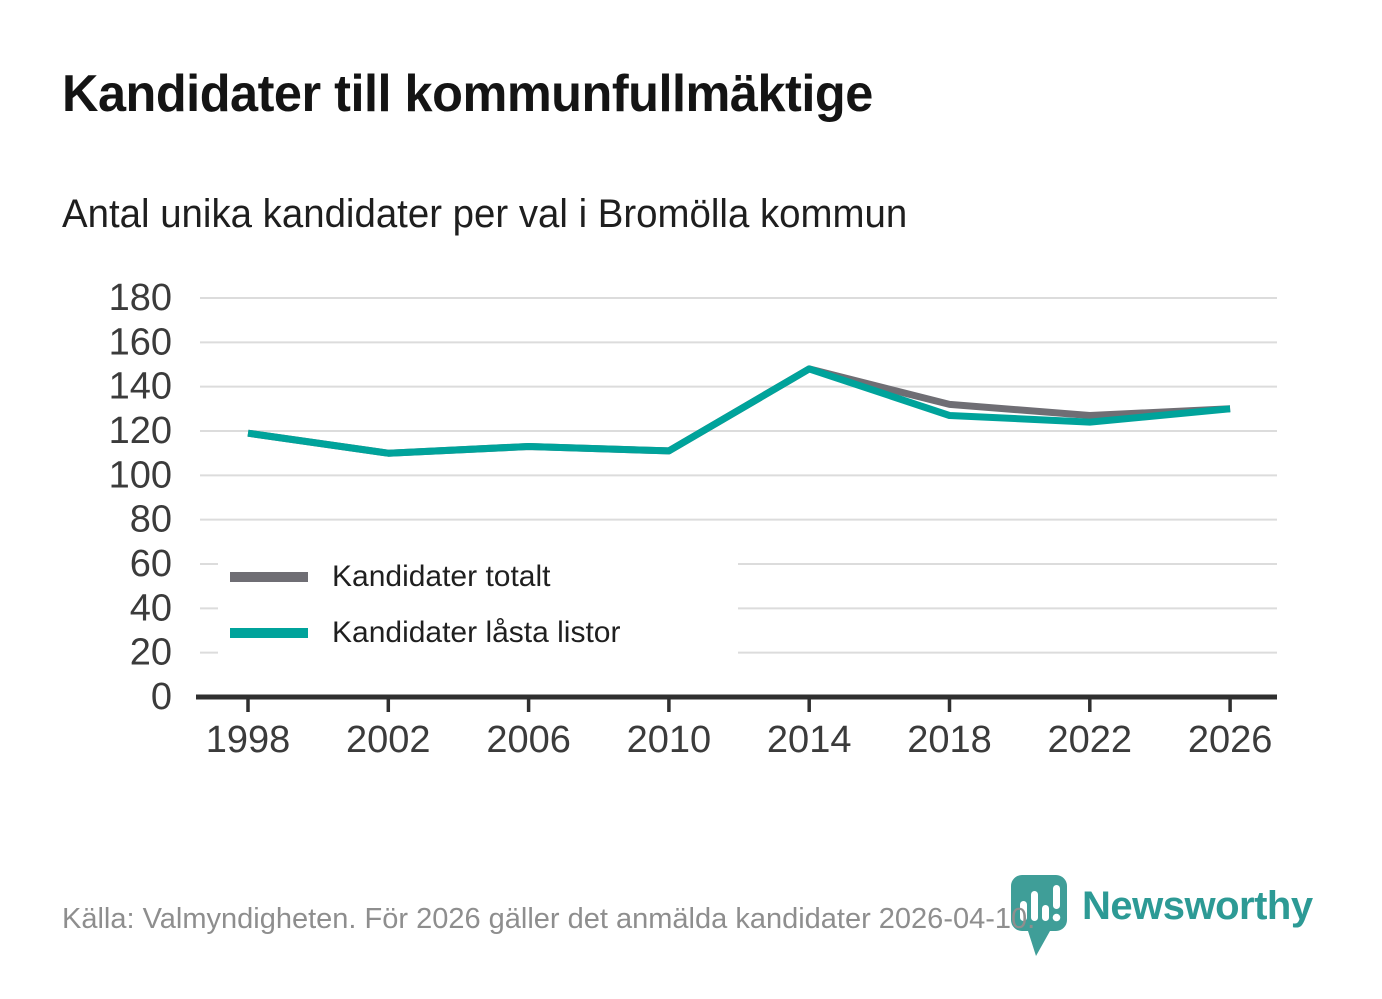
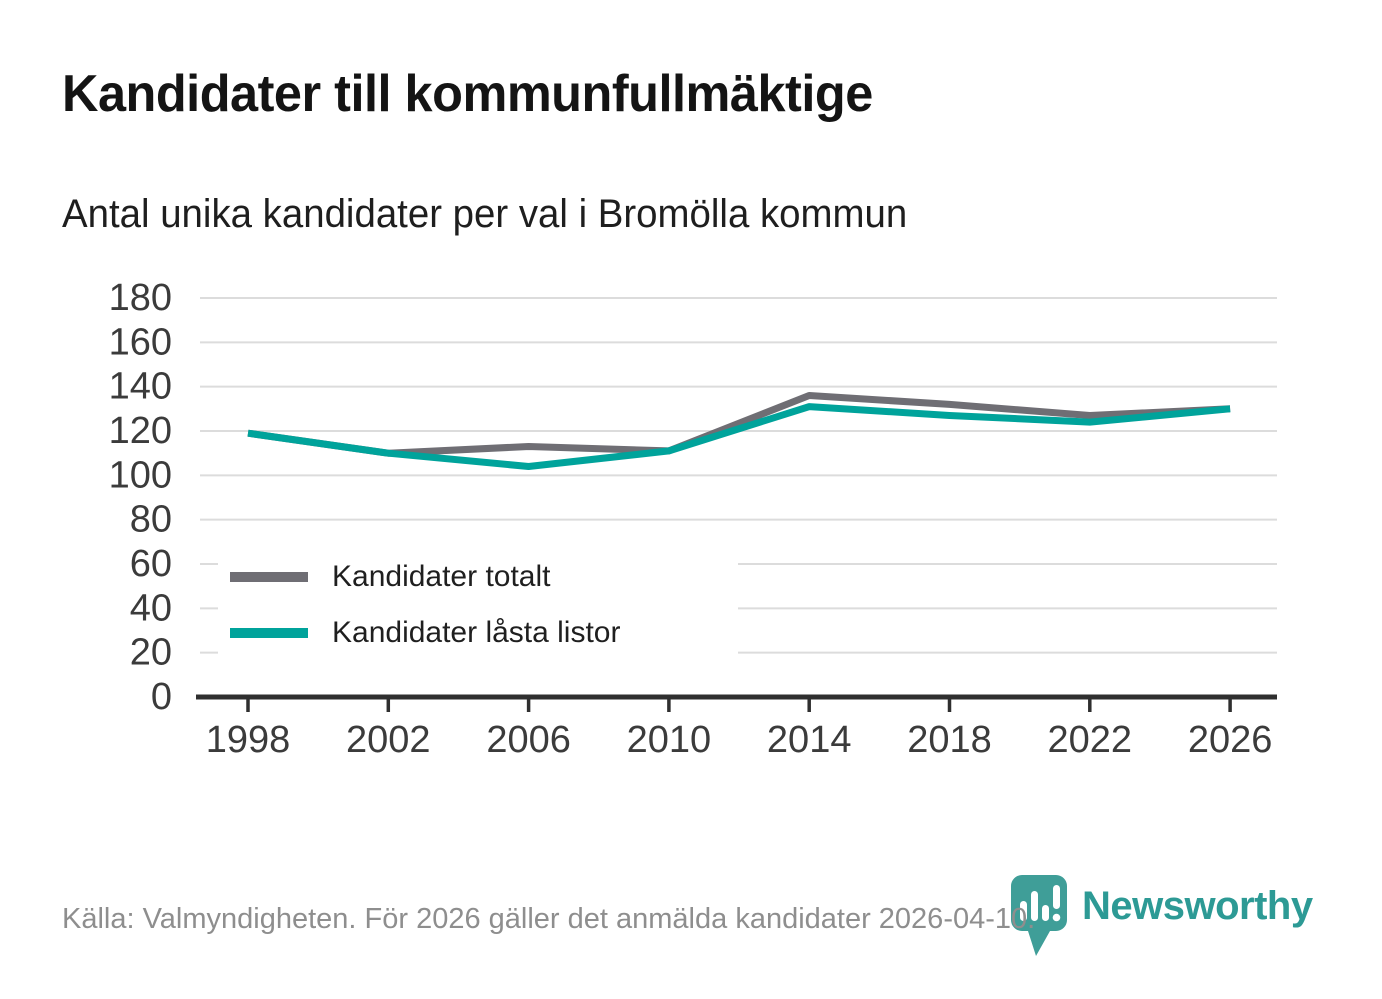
Kandidater låsta listor/2006: 113 -> 104
Kandidater totalt/2014: 148 -> 136
Kandidater låsta listor/2014: 148 -> 131
